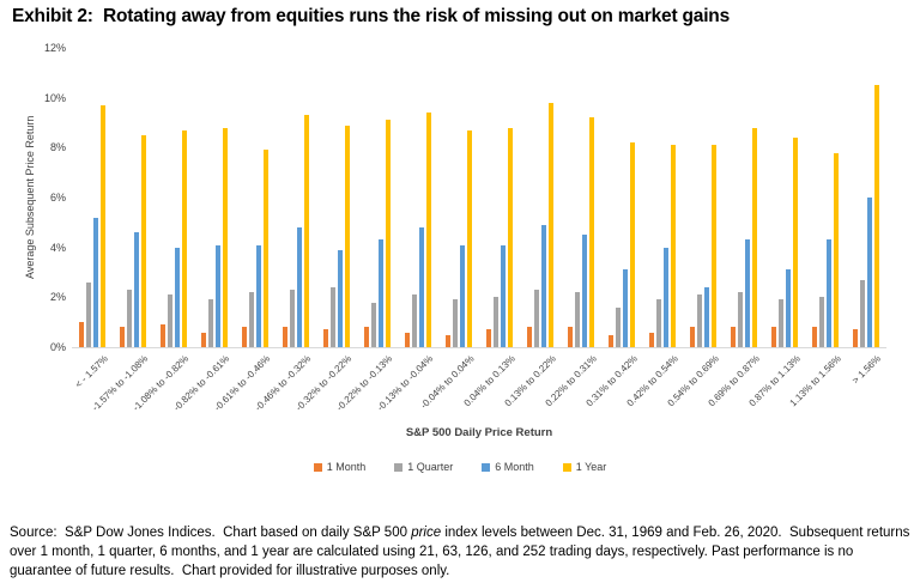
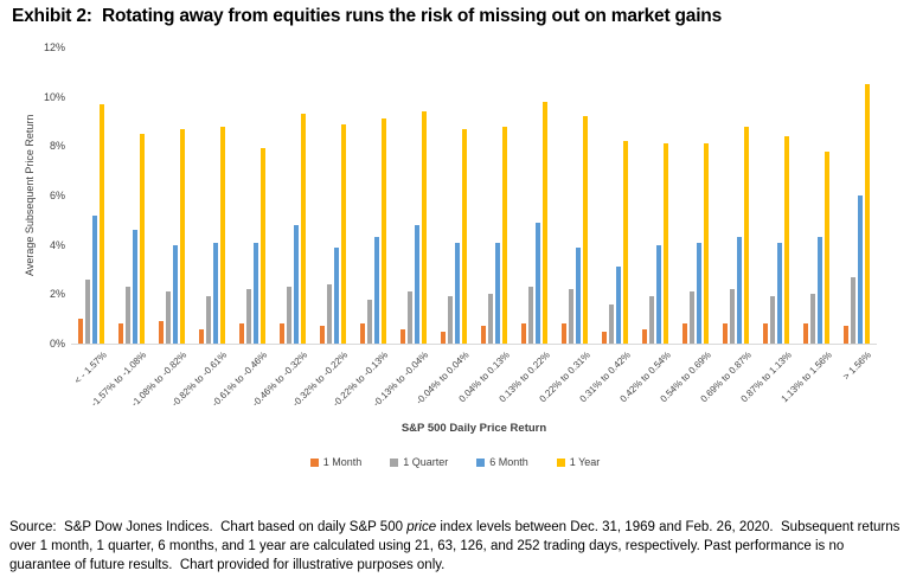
6 Month/0.22% to 0.31%: 4.5% -> 3.9%
6 Month/0.54% to 0.69%: 2.4% -> 4.1%
6 Month/0.87% to 1.13%: 3.1% -> 4.1%
